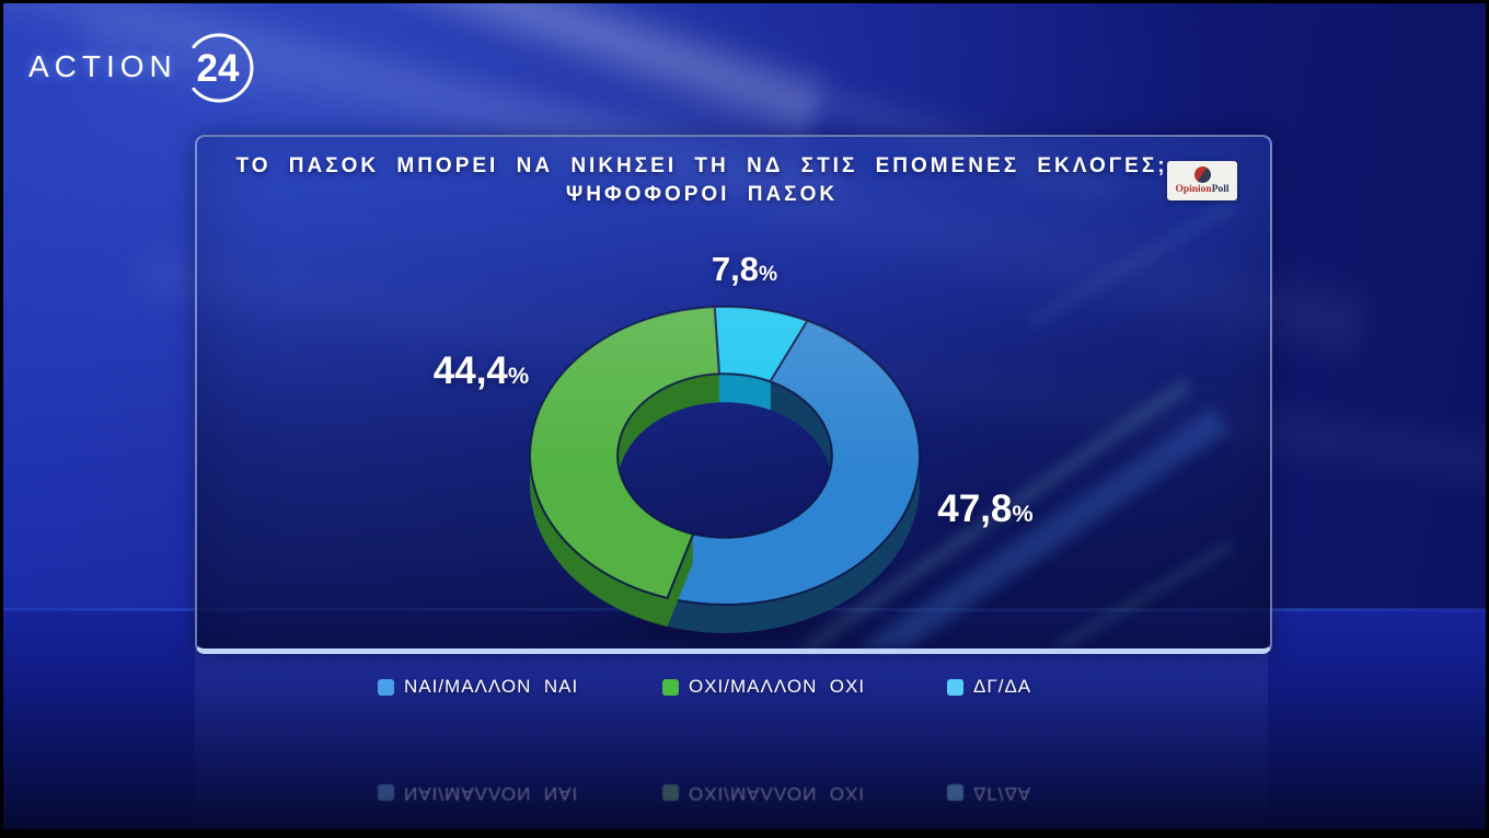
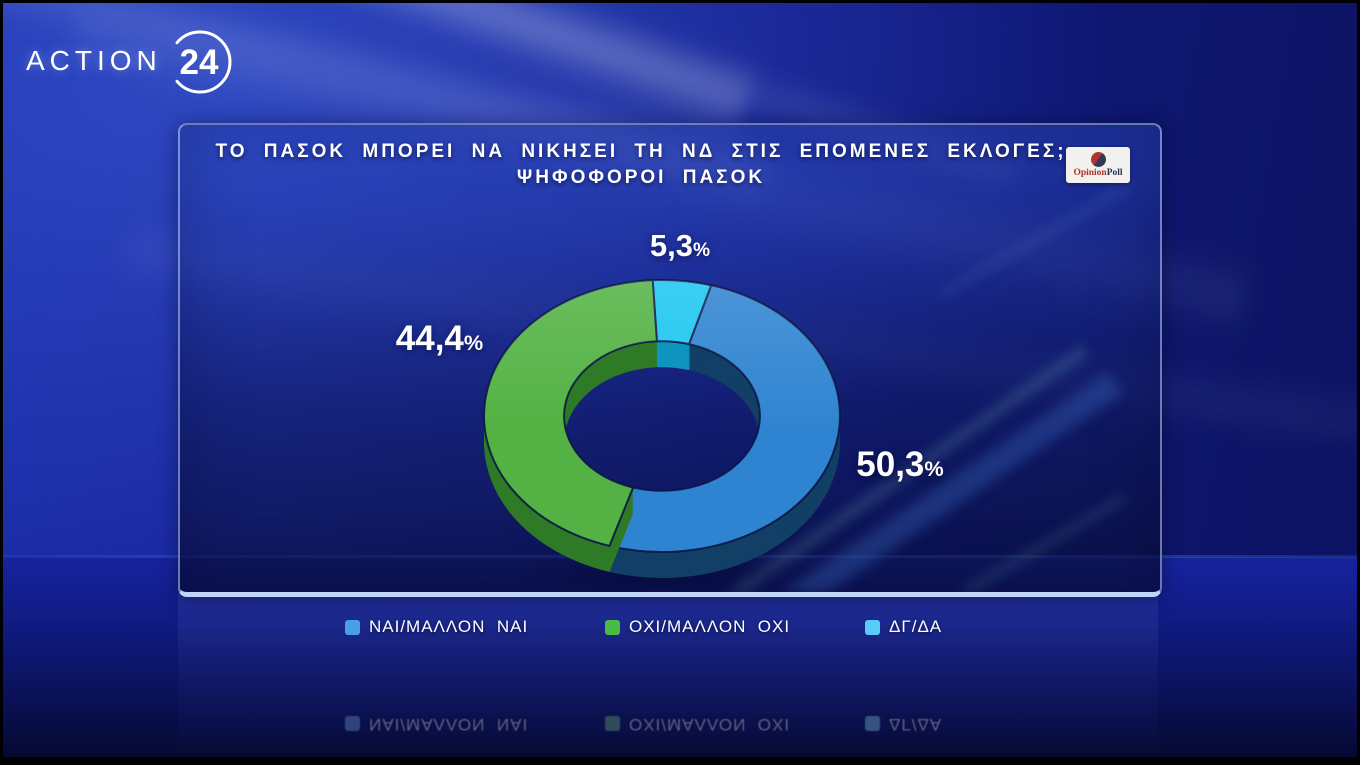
ΔΓ/ΔΑ: 7,8 -> 5,3
ΝΑΙ/ΜΑΛΛΟΝ ΝΑΙ: 47,8 -> 50,3
